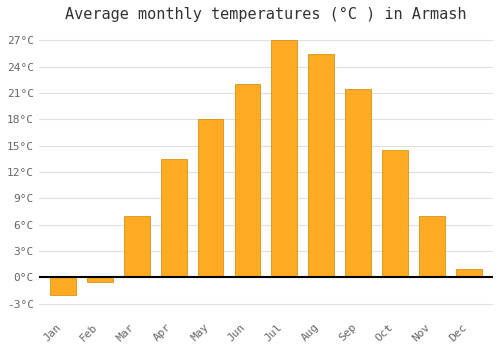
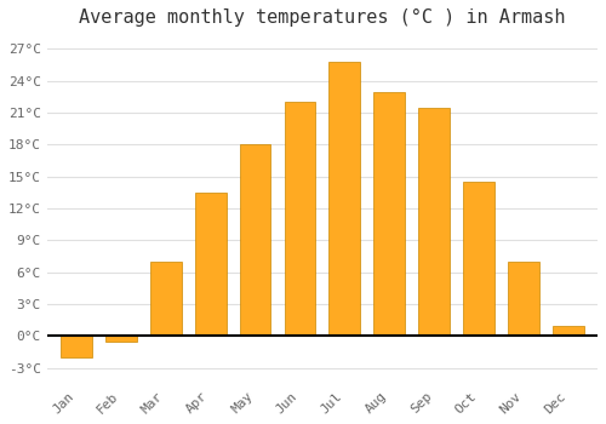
Jul: 27.0°C -> 25.8°C
Aug: 25.5°C -> 23.0°C
